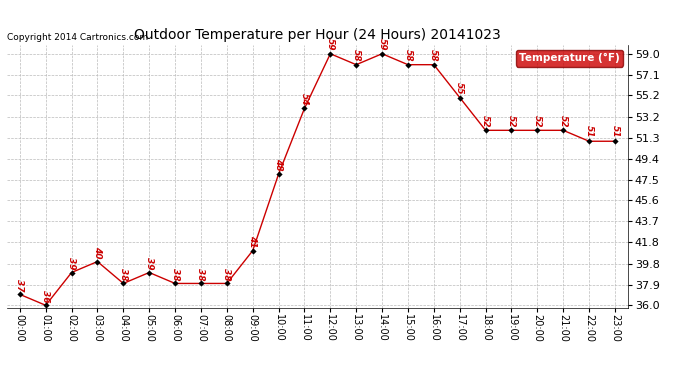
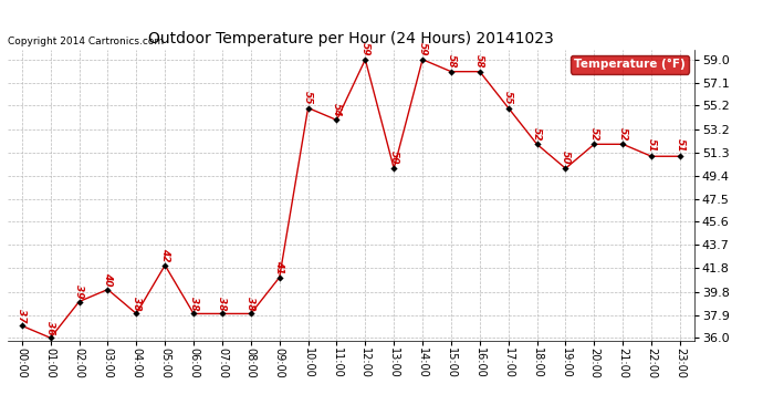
05:00: 39 -> 42
10:00: 48 -> 55
13:00: 58 -> 50
19:00: 52 -> 50
